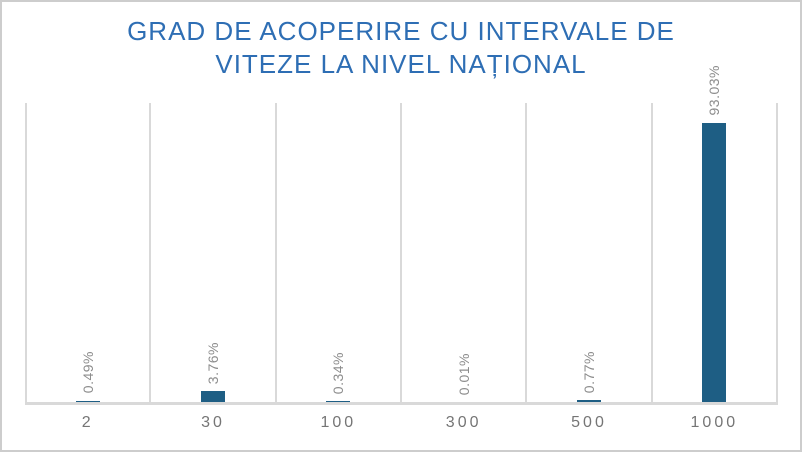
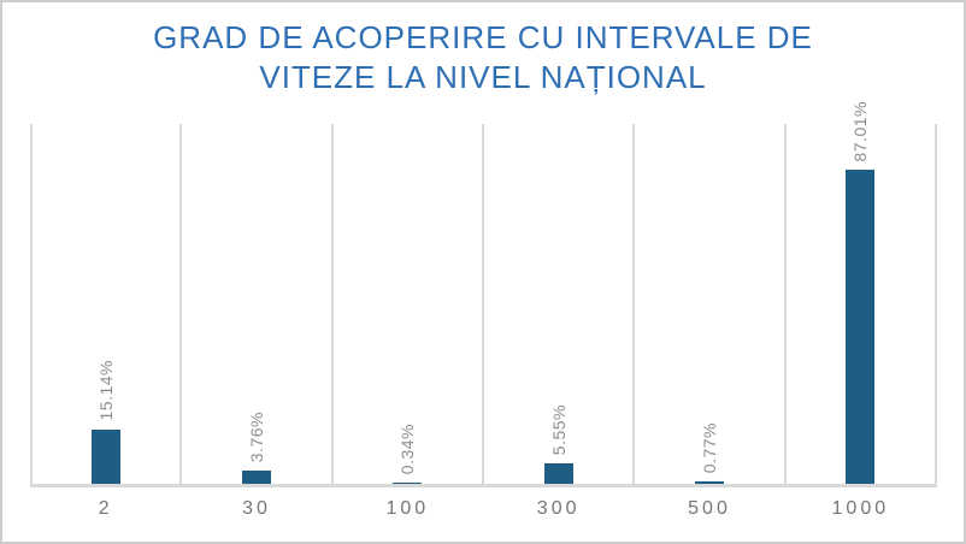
2: 0.49% -> 15.14%
300: 0.01% -> 5.55%
1000: 93.03% -> 87.01%
